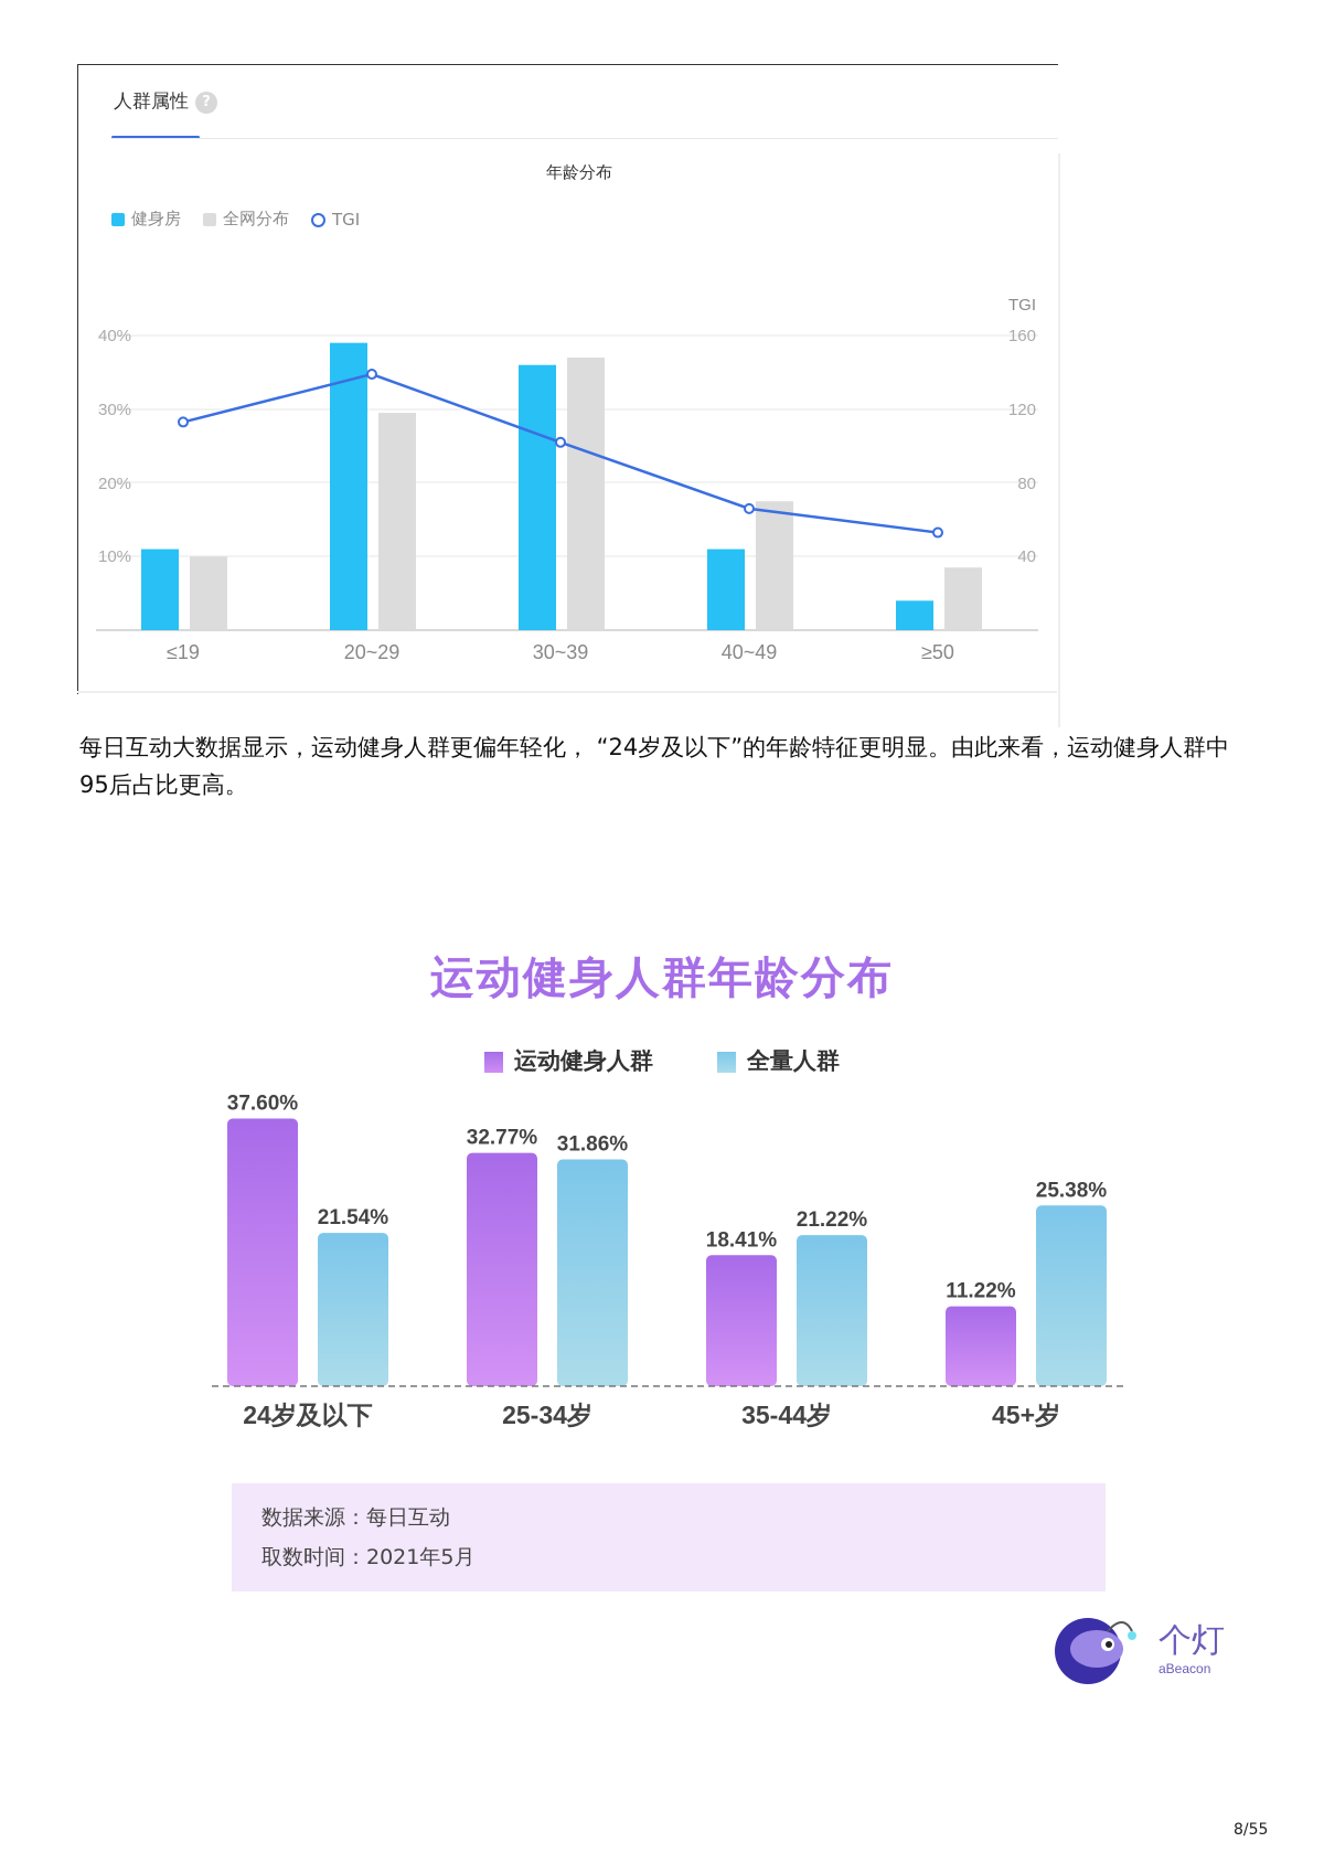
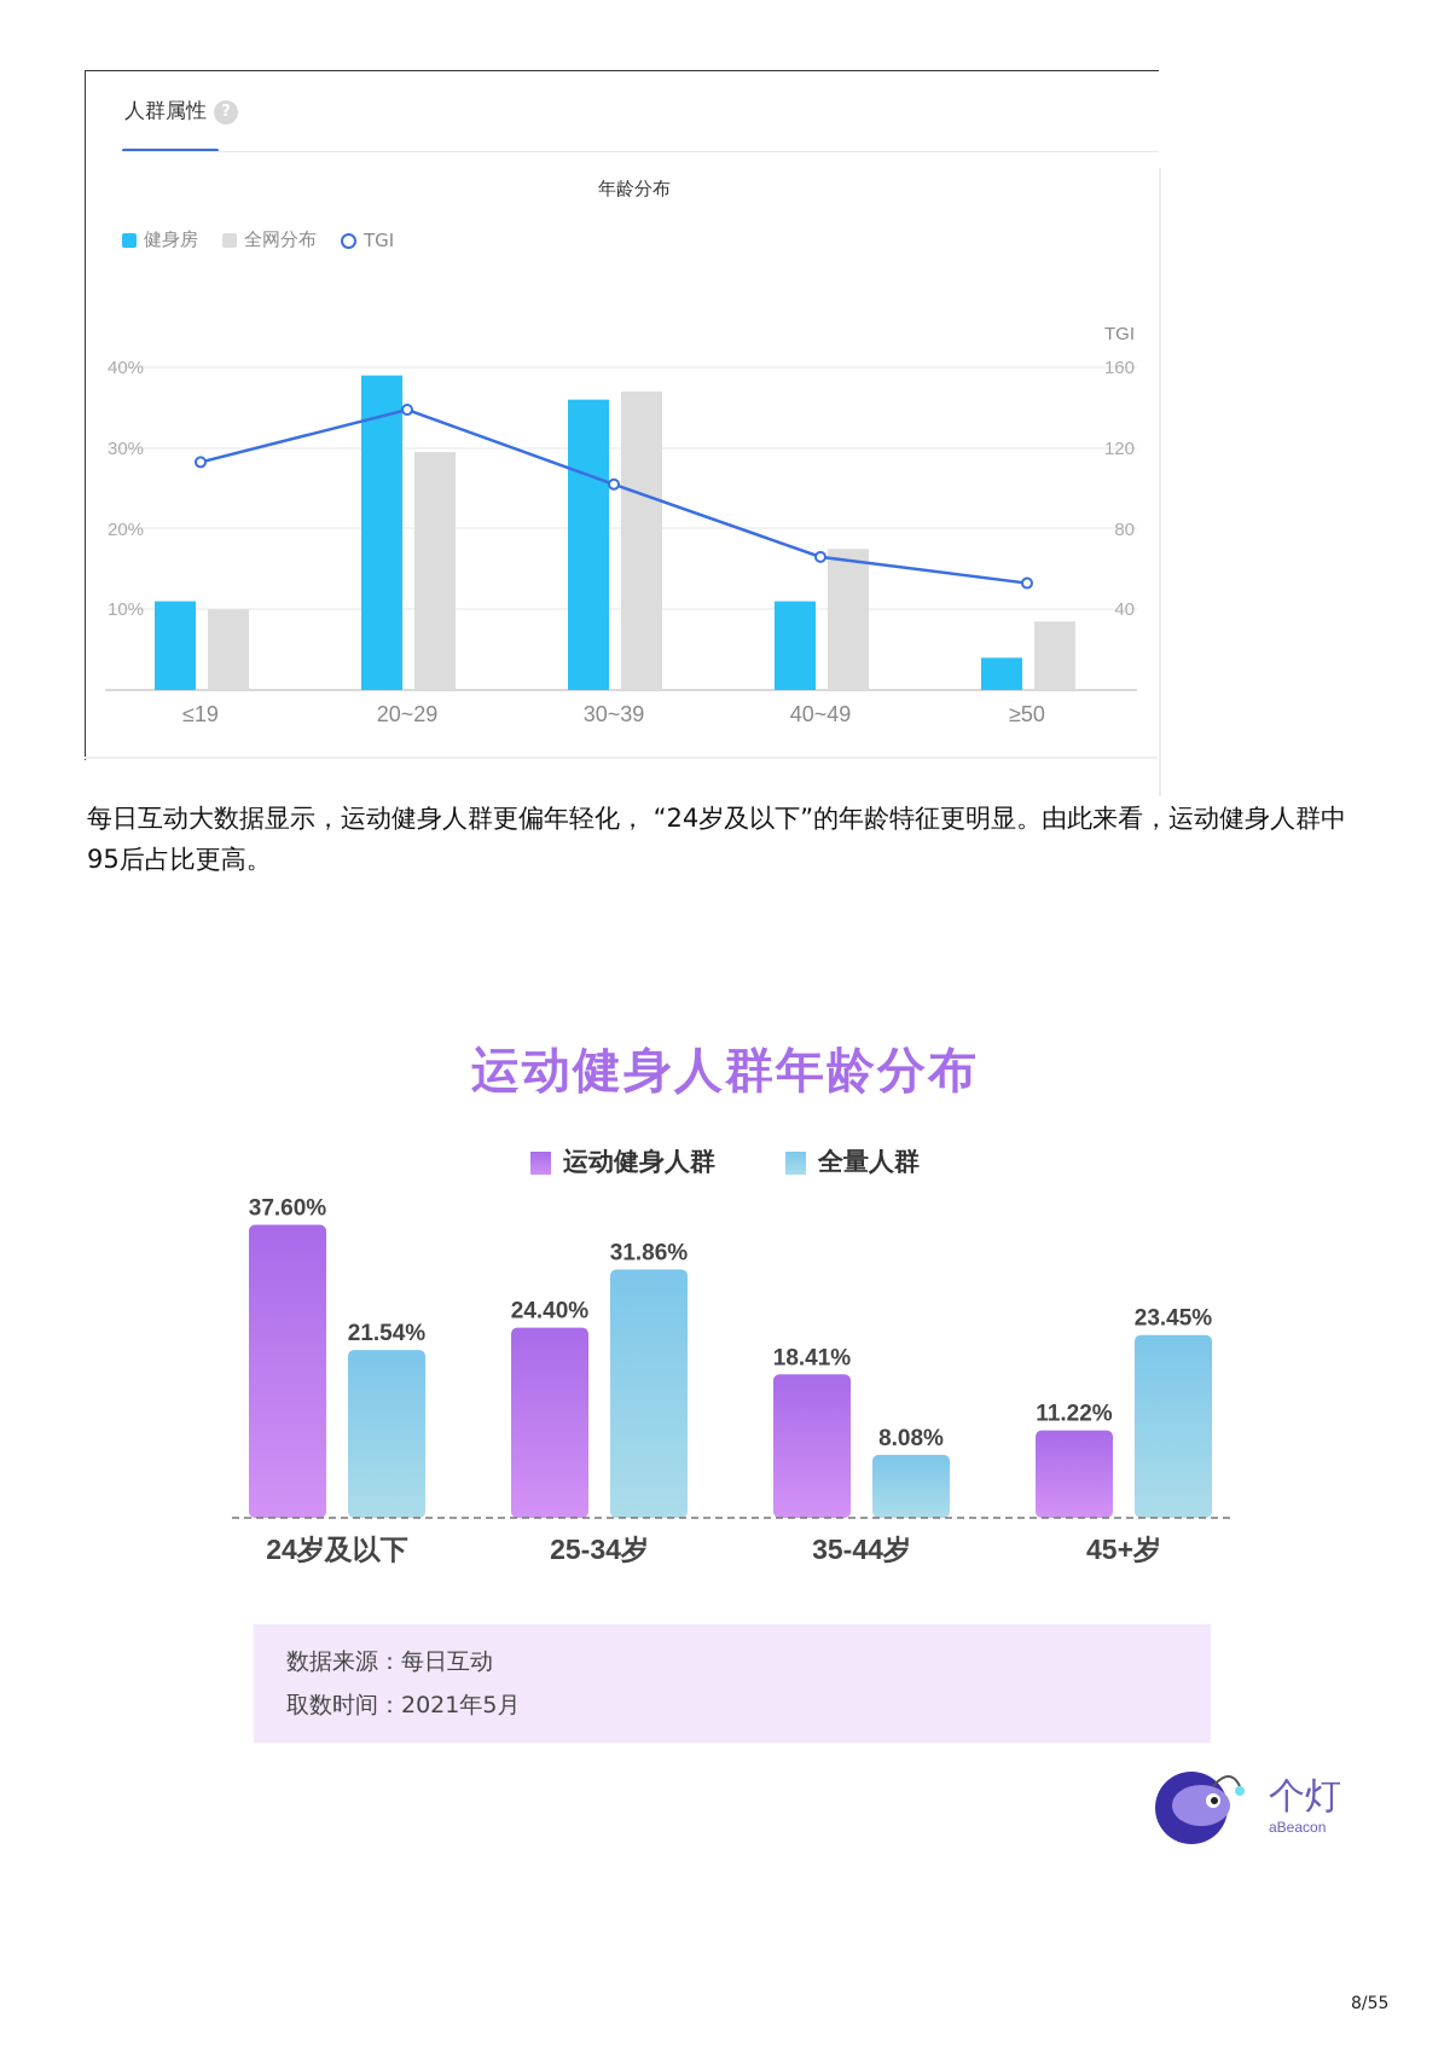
运动健身人群年龄分布/运动健身人群/25-34岁: 32.77% -> 24.40%
运动健身人群年龄分布/全量人群/35-44岁: 21.22% -> 8.08%
运动健身人群年龄分布/全量人群/45+岁: 25.38% -> 23.45%
